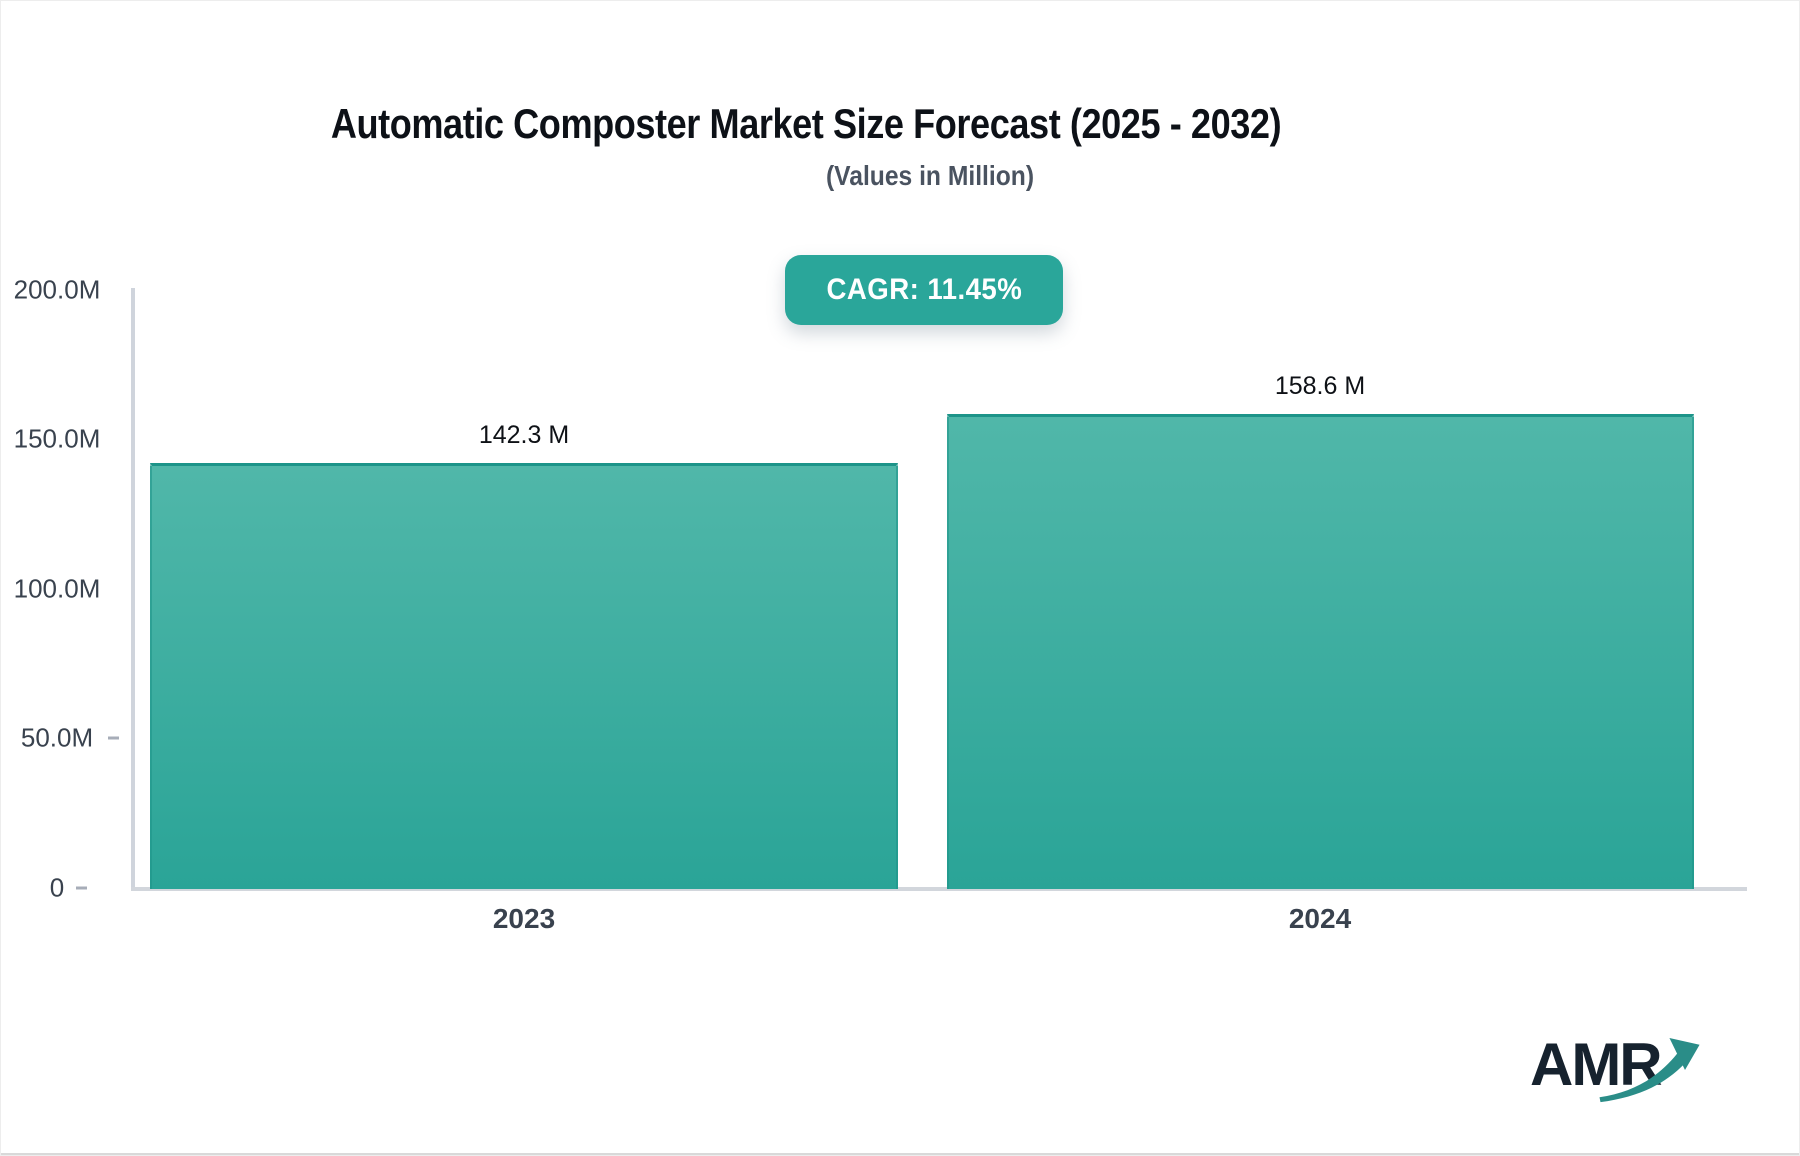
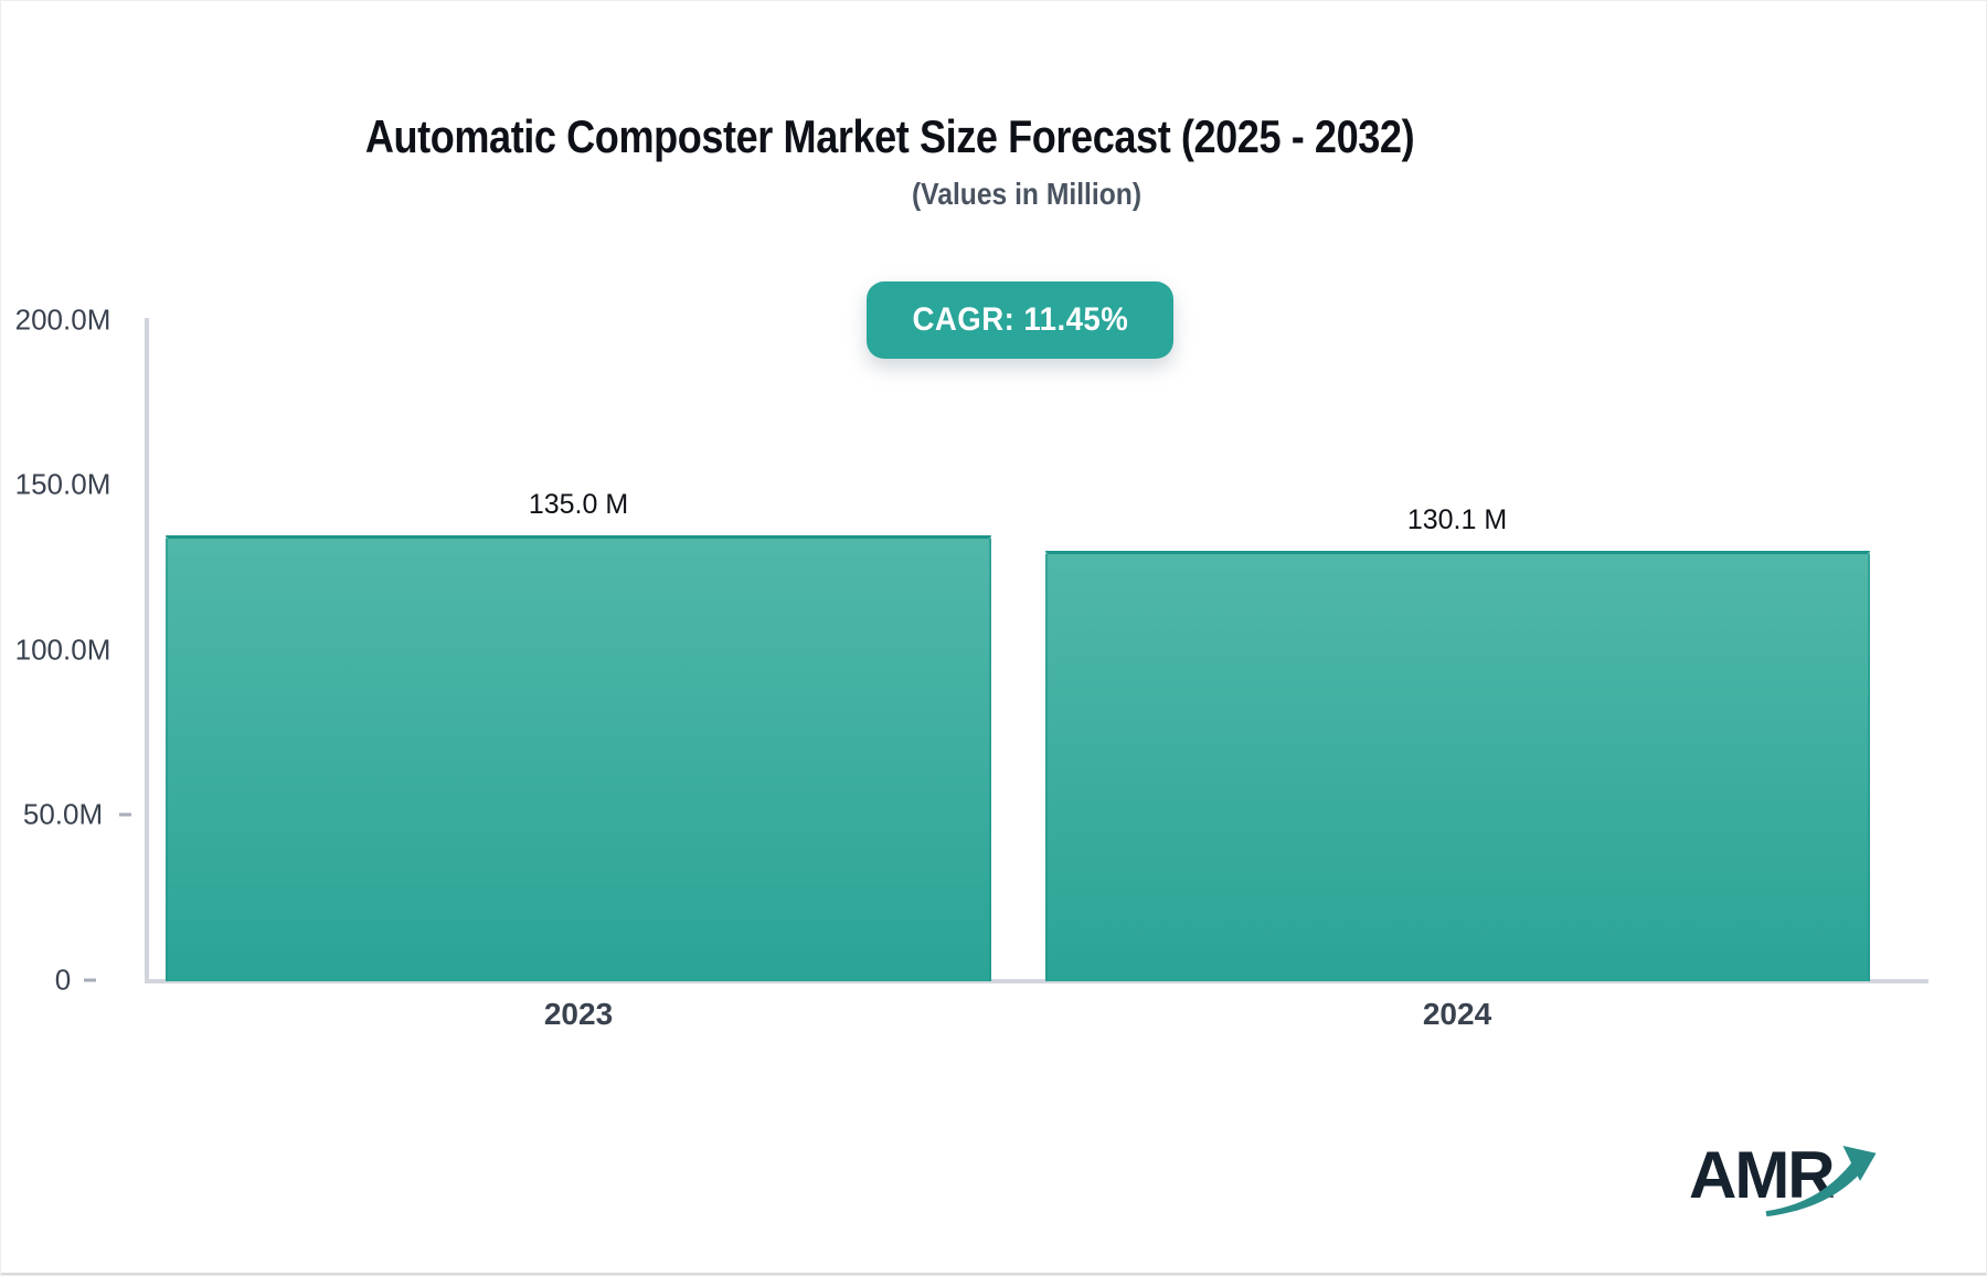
2023: 142.3 -> 135.0
2024: 158.6 -> 130.1
